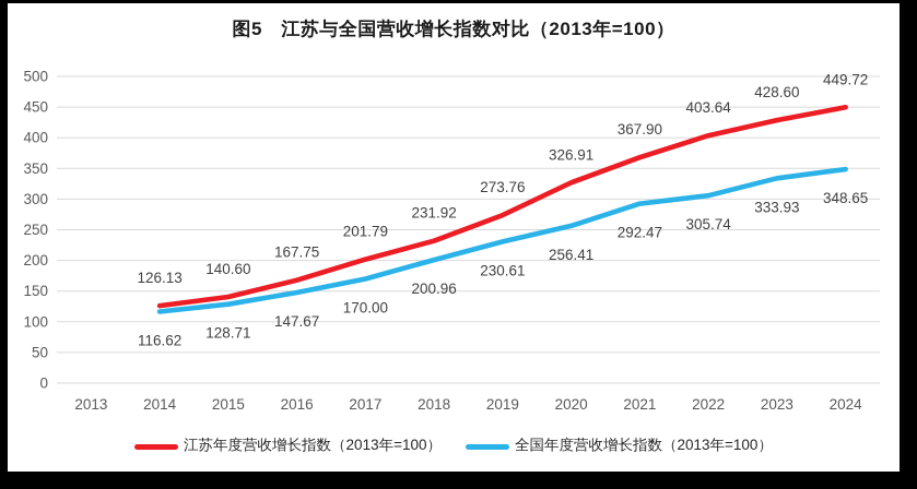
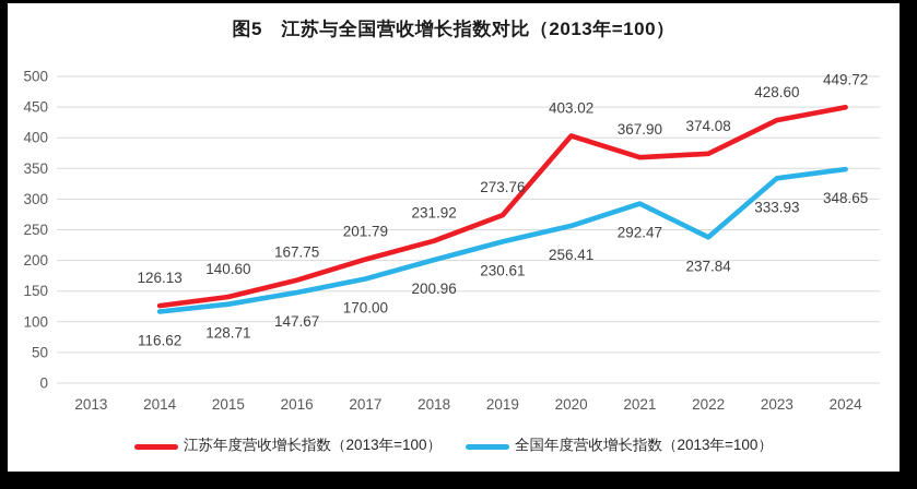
江苏年度营收增长指数（2013年=100）/2020: 326.91 -> 403.02
江苏年度营收增长指数（2013年=100）/2022: 403.64 -> 374.08
全国年度营收增长指数（2013年=100）/2022: 305.74 -> 237.84
